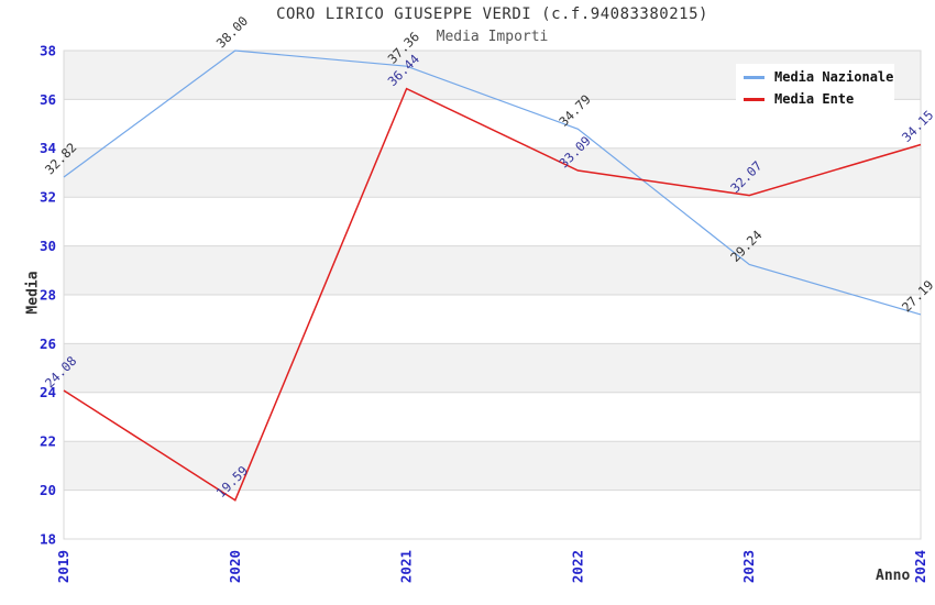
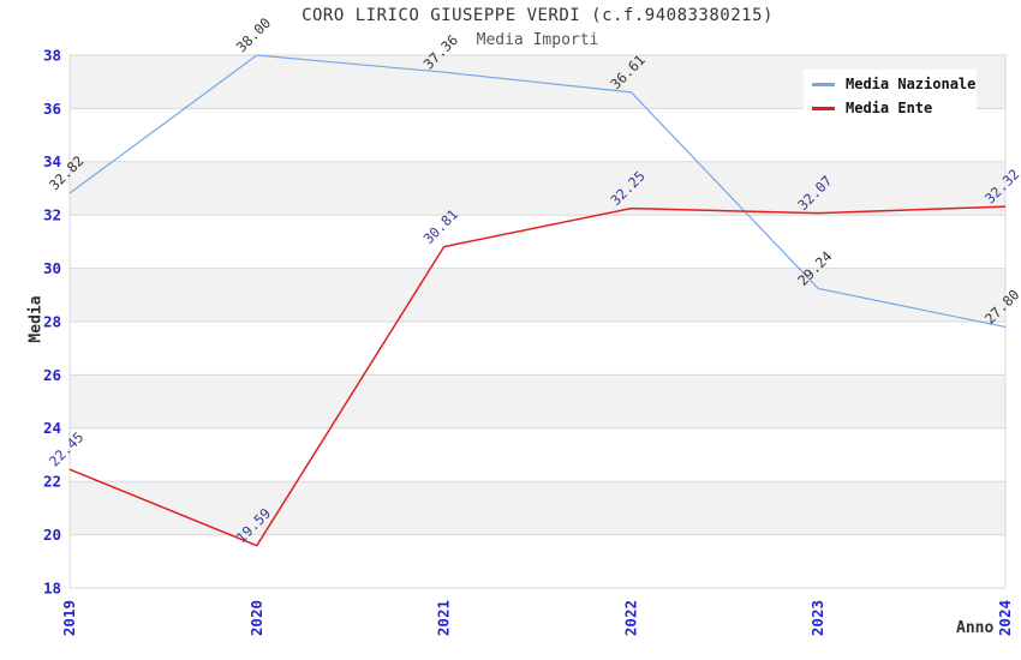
Media Ente/2019: 24.08 -> 22.45
Media Ente/2021: 36.44 -> 30.81
Media Nazionale/2022: 34.79 -> 36.61
Media Ente/2022: 33.09 -> 32.25
Media Nazionale/2024: 27.19 -> 27.80
Media Ente/2024: 34.15 -> 32.32
